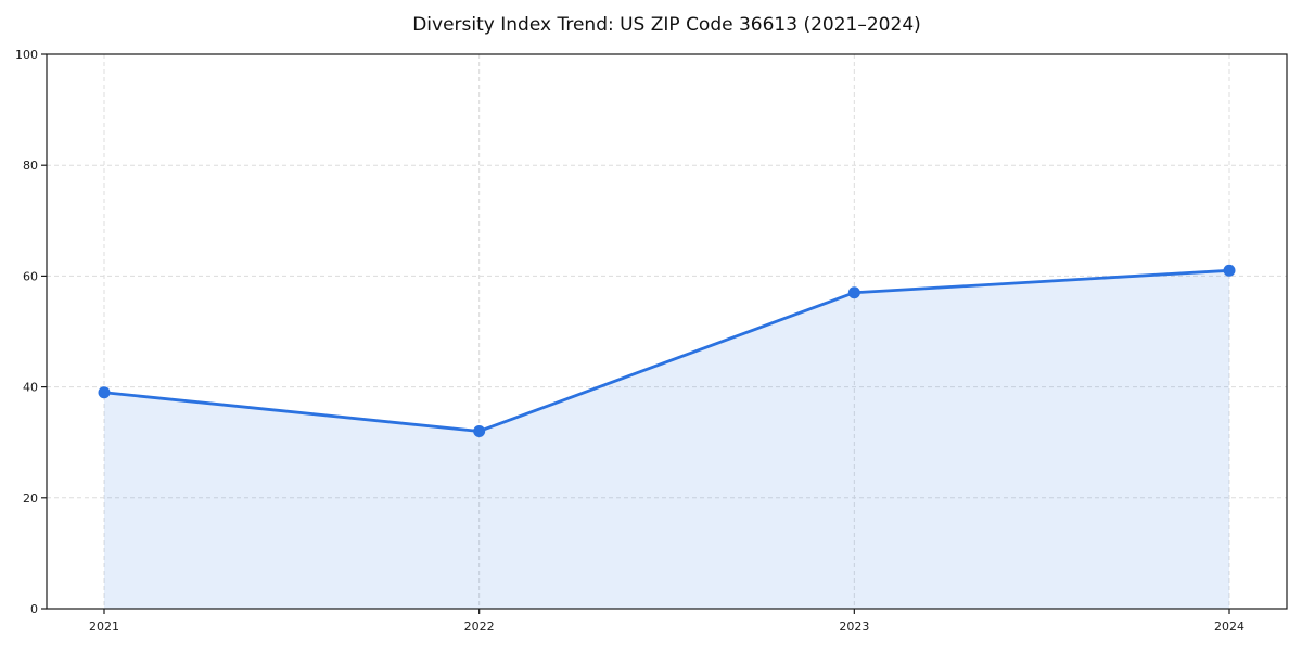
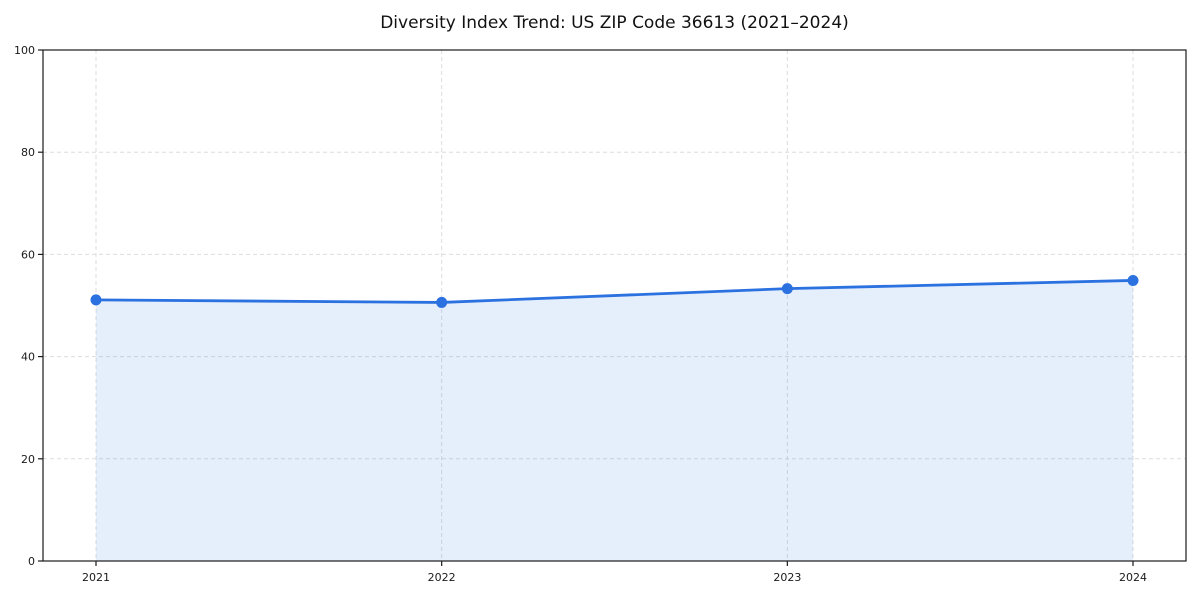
2021: 39 -> 51
2022: 32 -> 51
2023: 57 -> 53
2024: 61 -> 55
